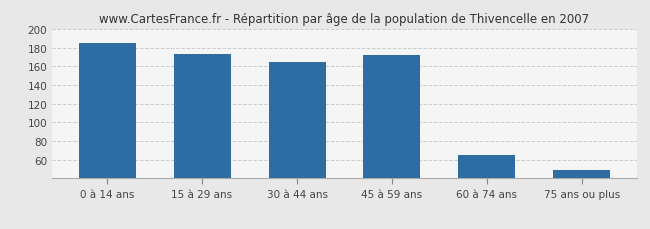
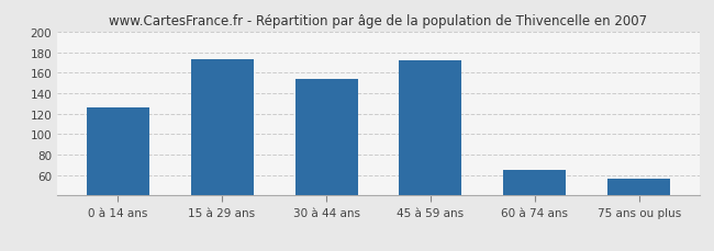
0 à 14 ans: 185 -> 126
30 à 44 ans: 165 -> 154
75 ans ou plus: 49 -> 56
